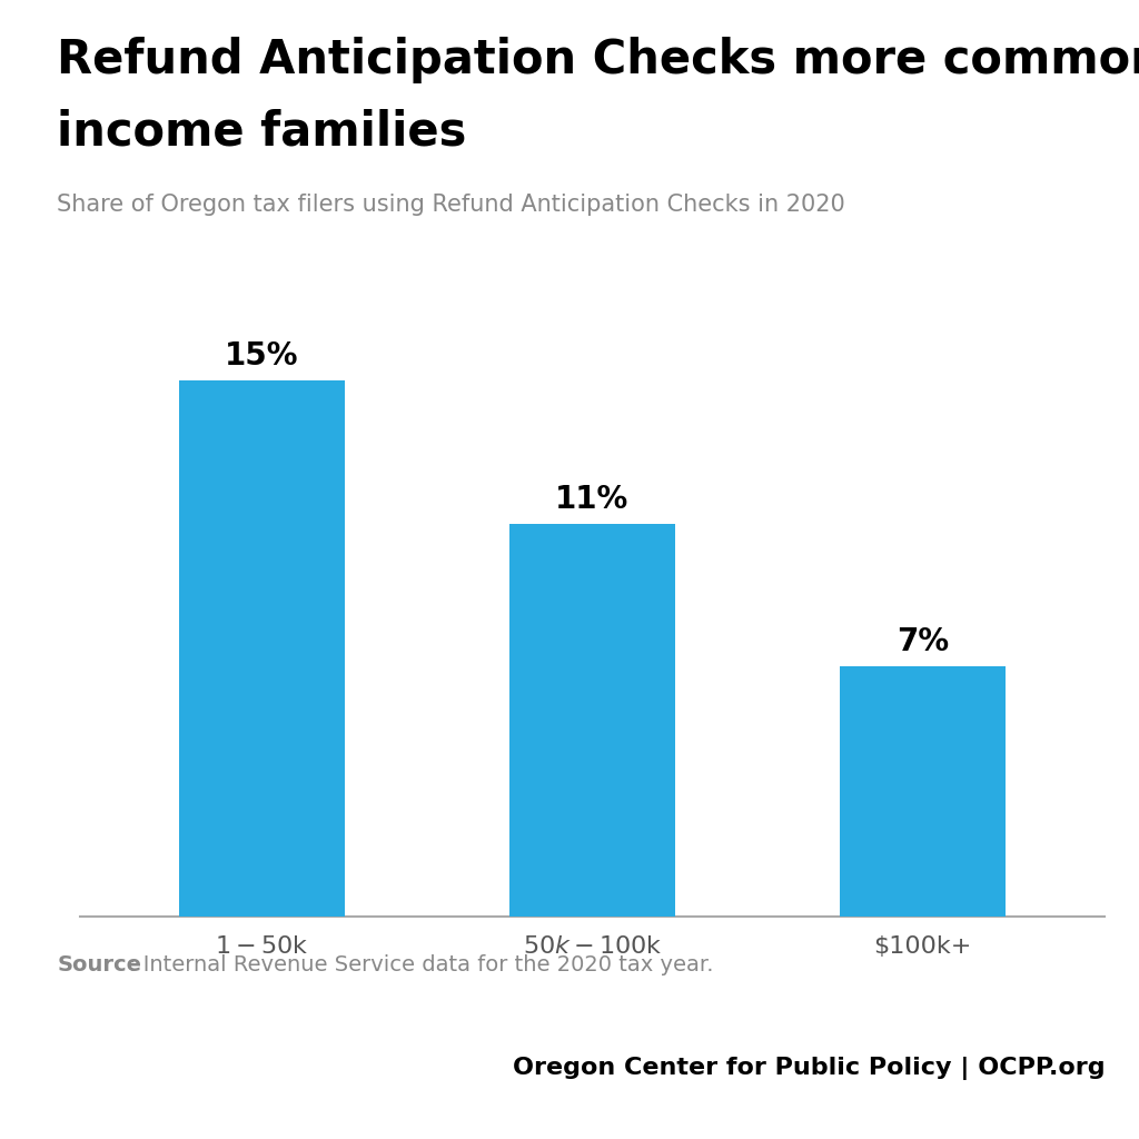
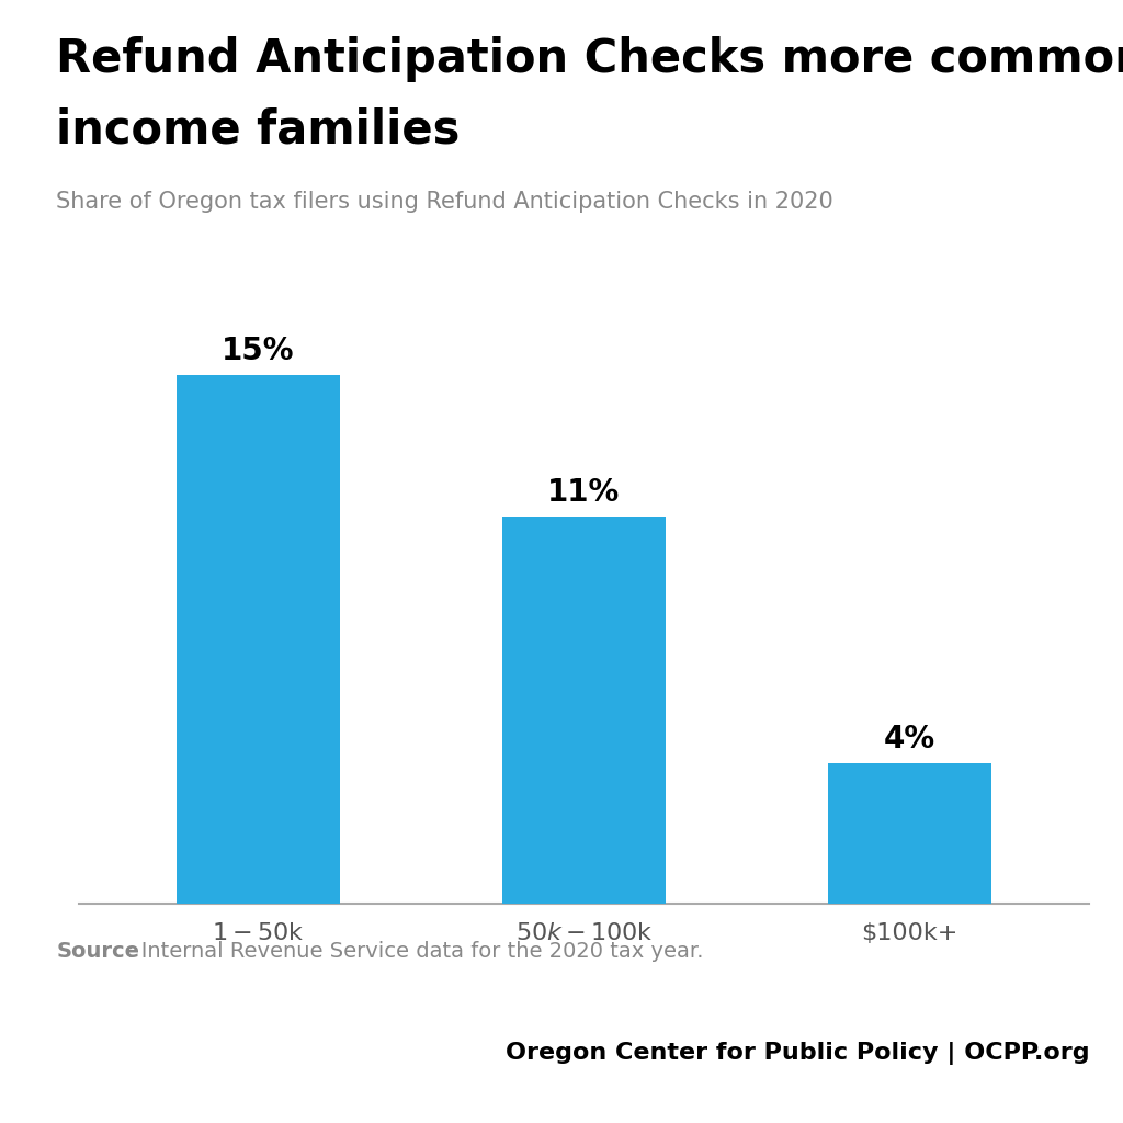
$100k+: 7% -> 4%
